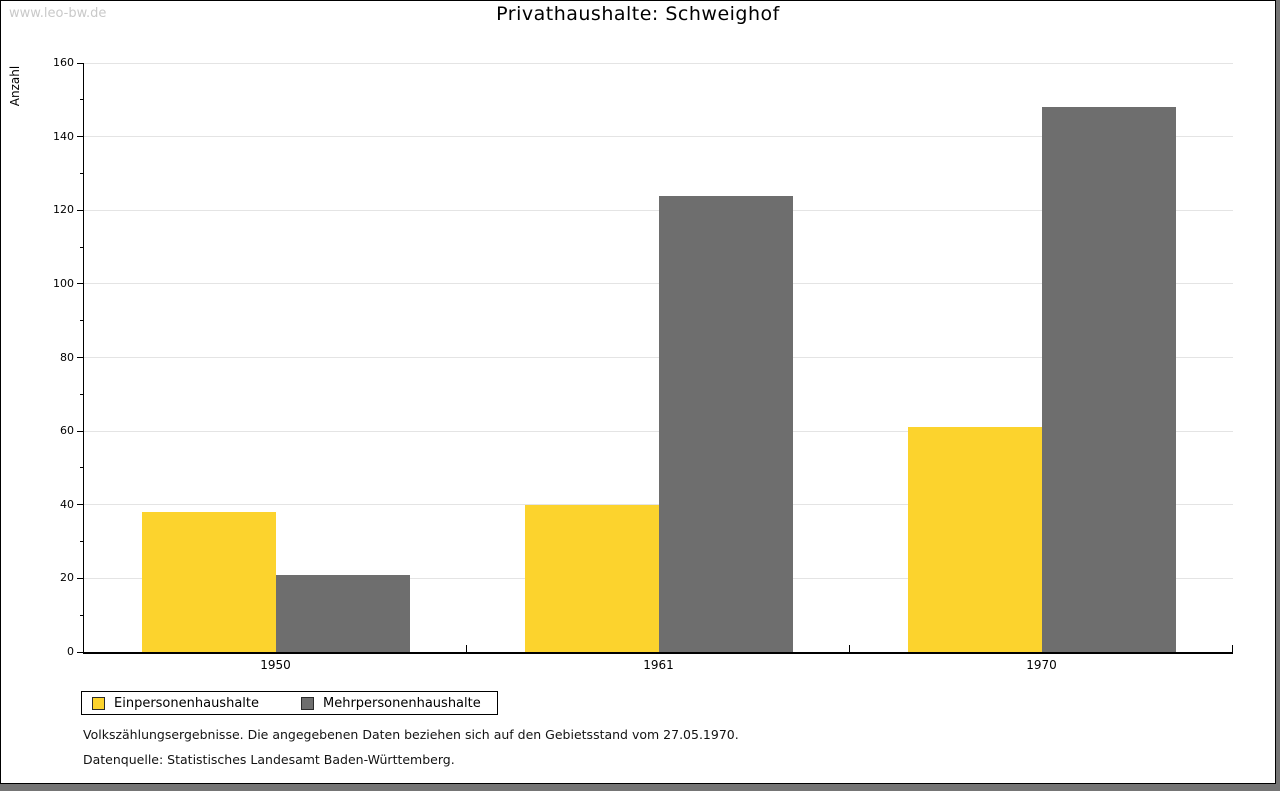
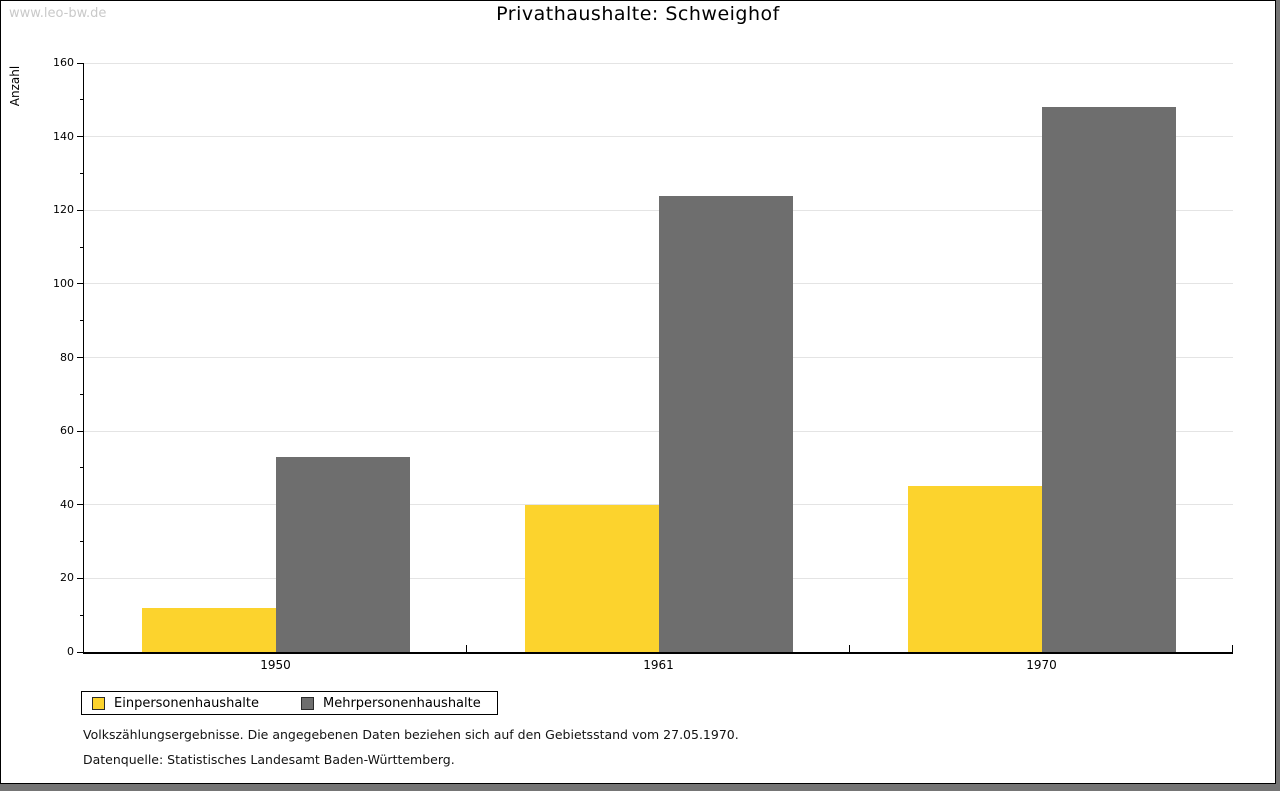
Einpersonenhaushalte/1950: 38 -> 12
Mehrpersonenhaushalte/1950: 21 -> 53
Einpersonenhaushalte/1970: 61 -> 45
